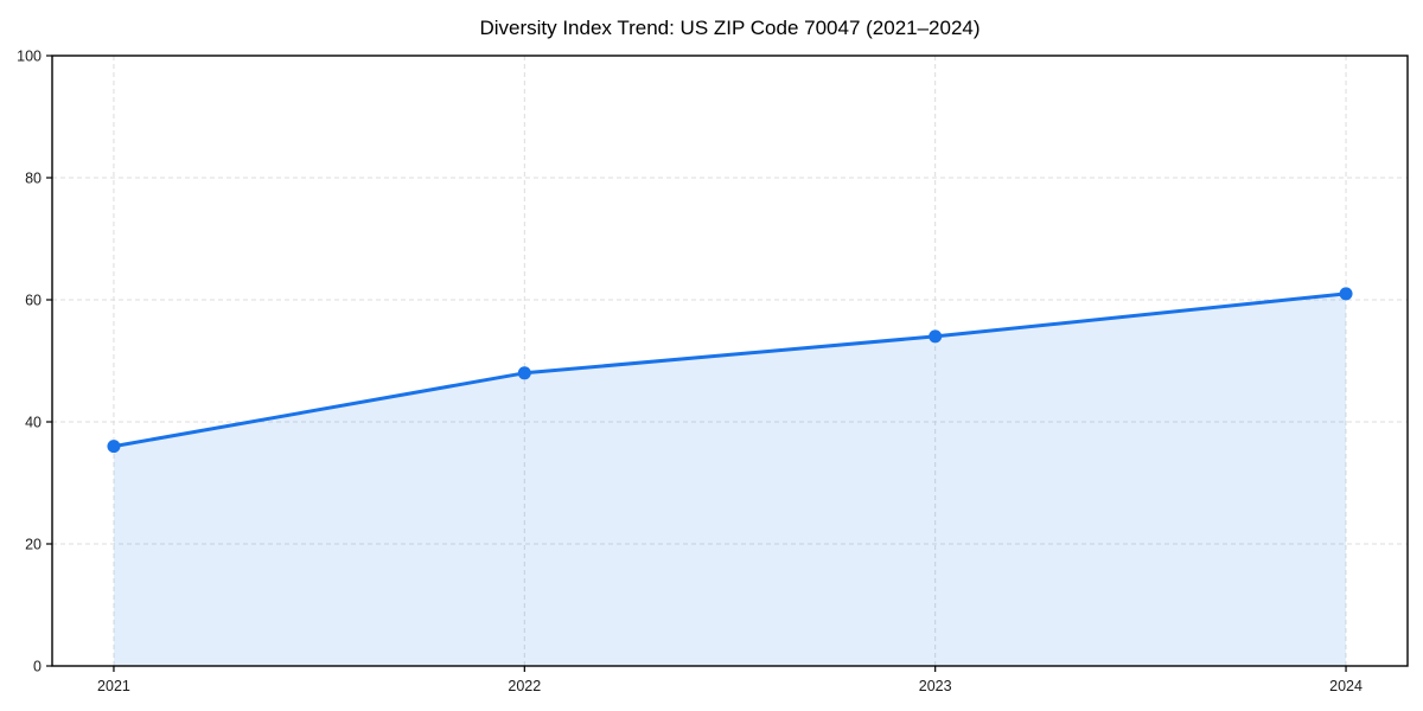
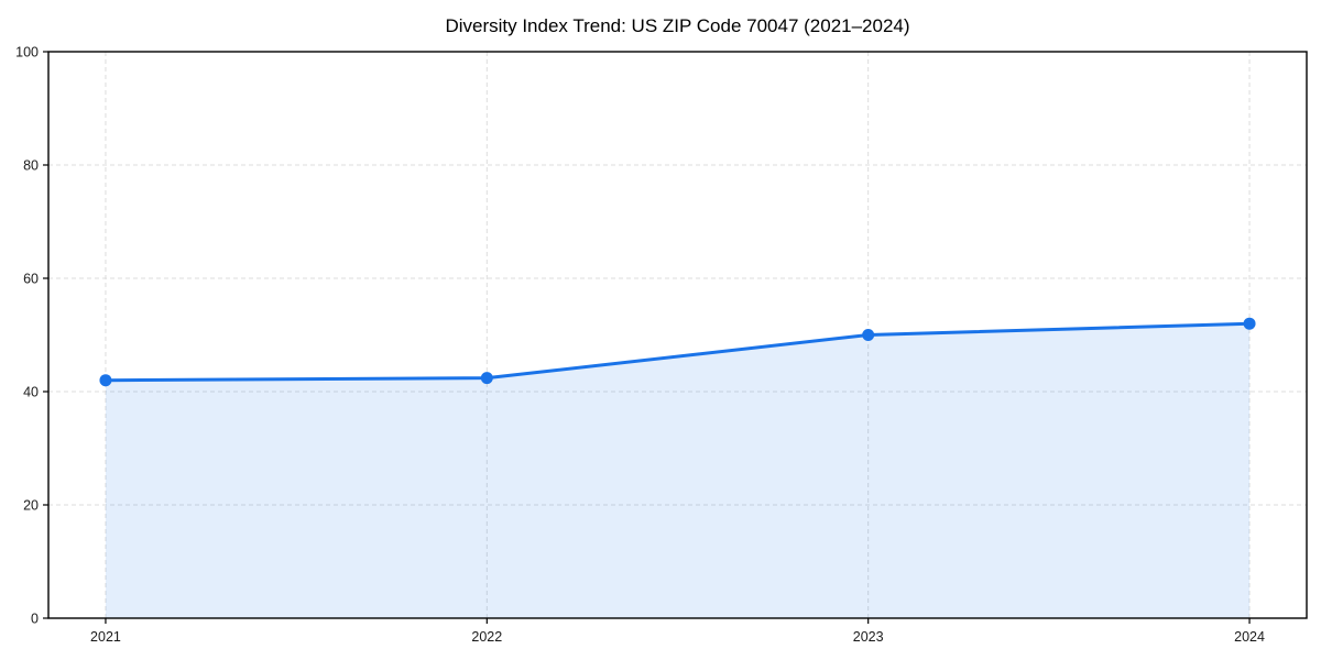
2021: 36 -> 42
2022: 48 -> 42
2023: 54 -> 50
2024: 61 -> 52
